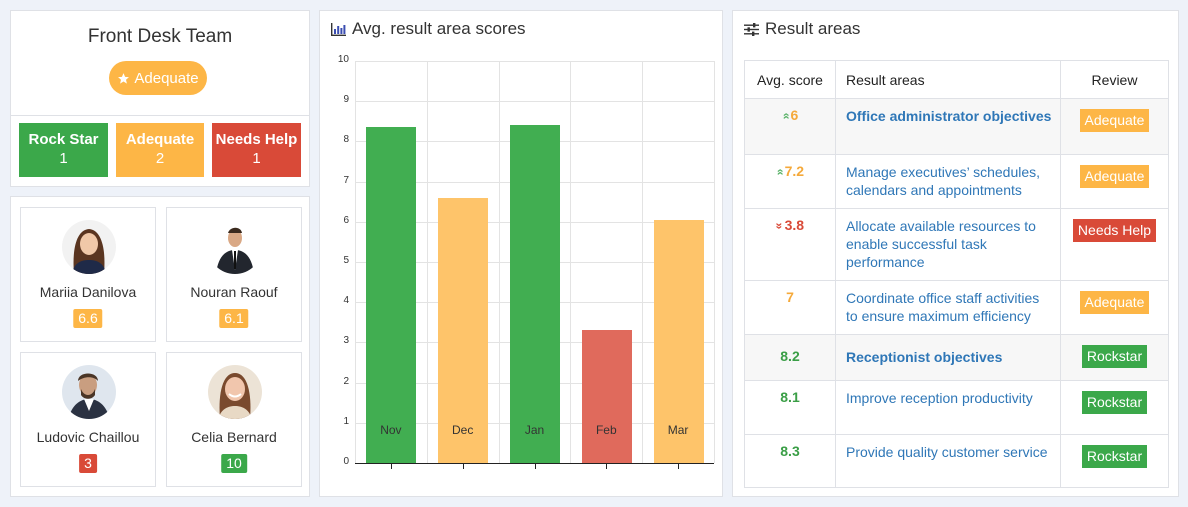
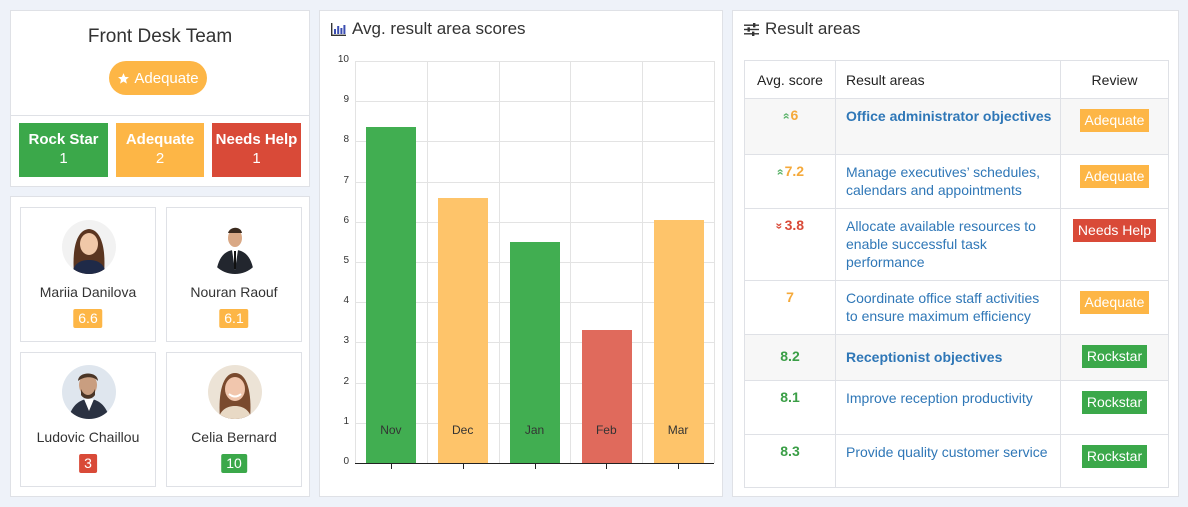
Jan: 8.4 -> 5.5
